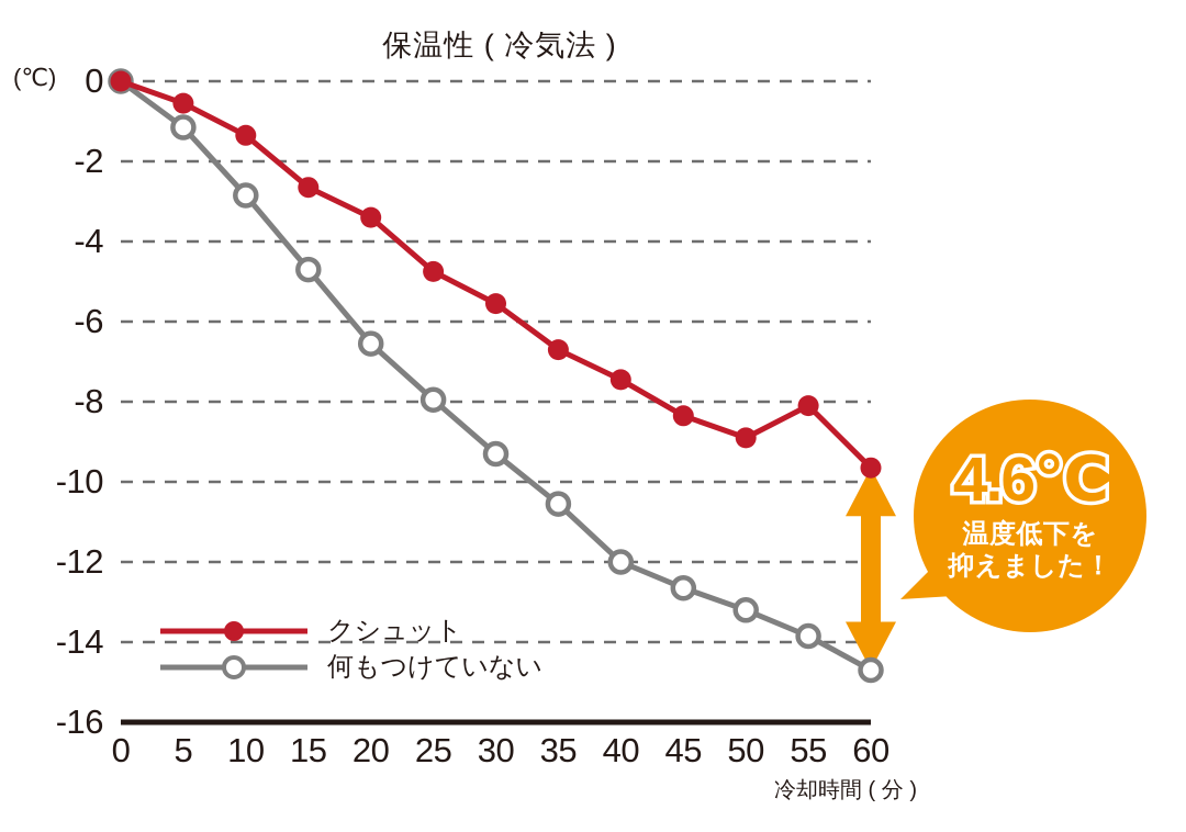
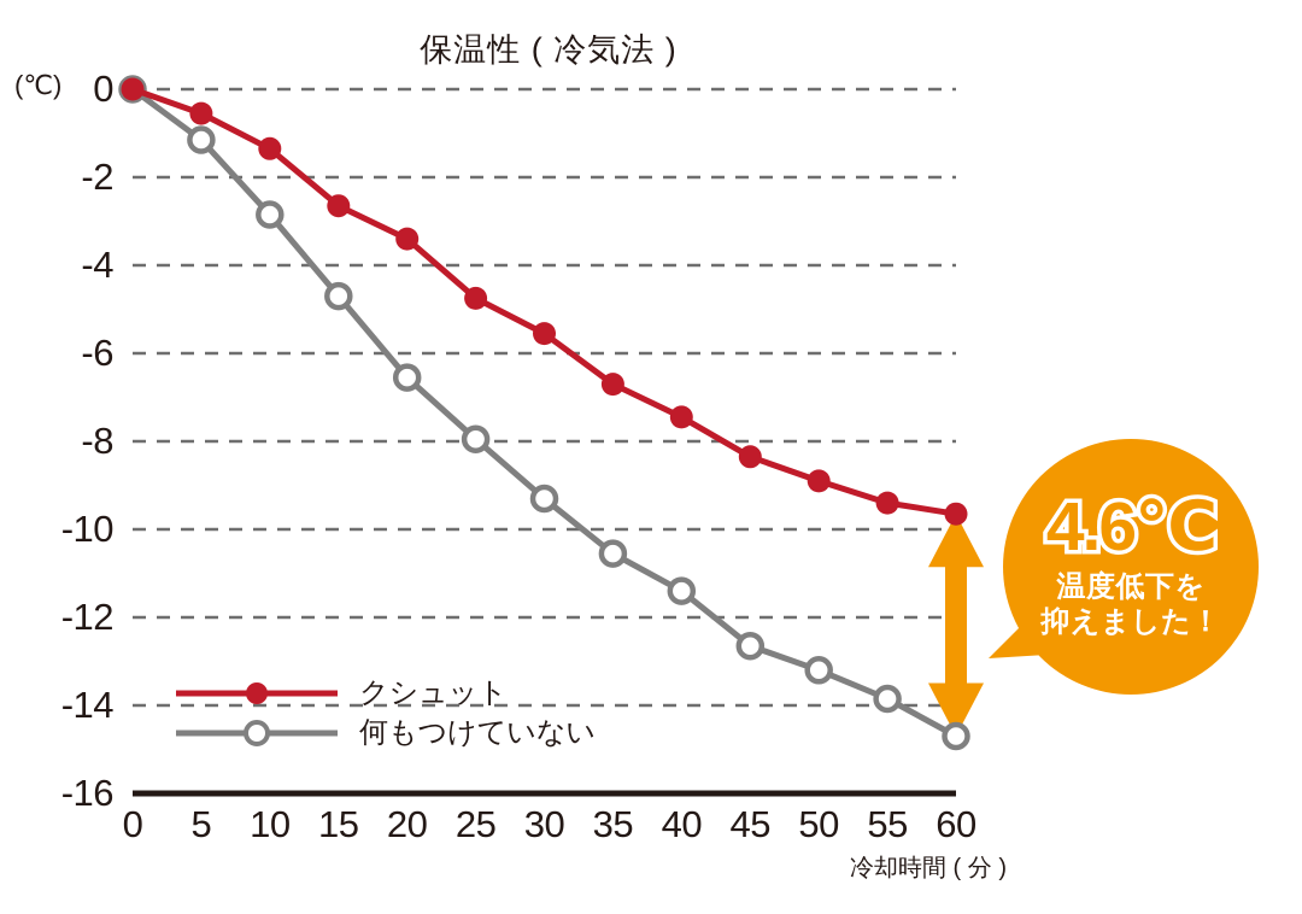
何もつけていない/40: -12.0 -> -11.4
クシュット/55: -8.1 -> -9.4
